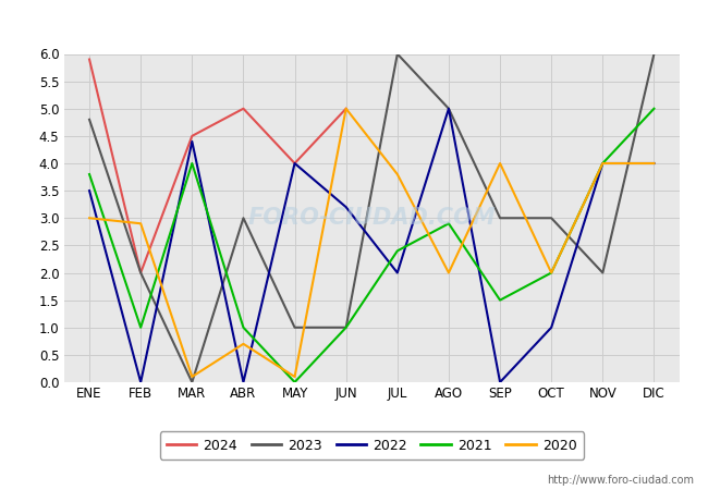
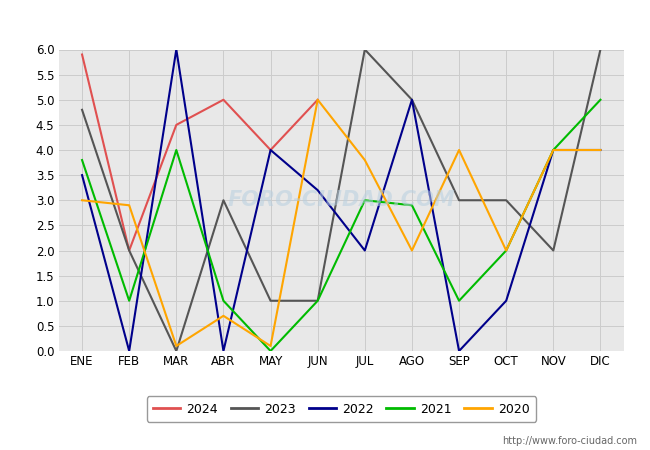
2022/MAR: 4.4 -> 6.0
2021/JUL: 2.4 -> 3.0
2021/SEP: 1.5 -> 1.0
